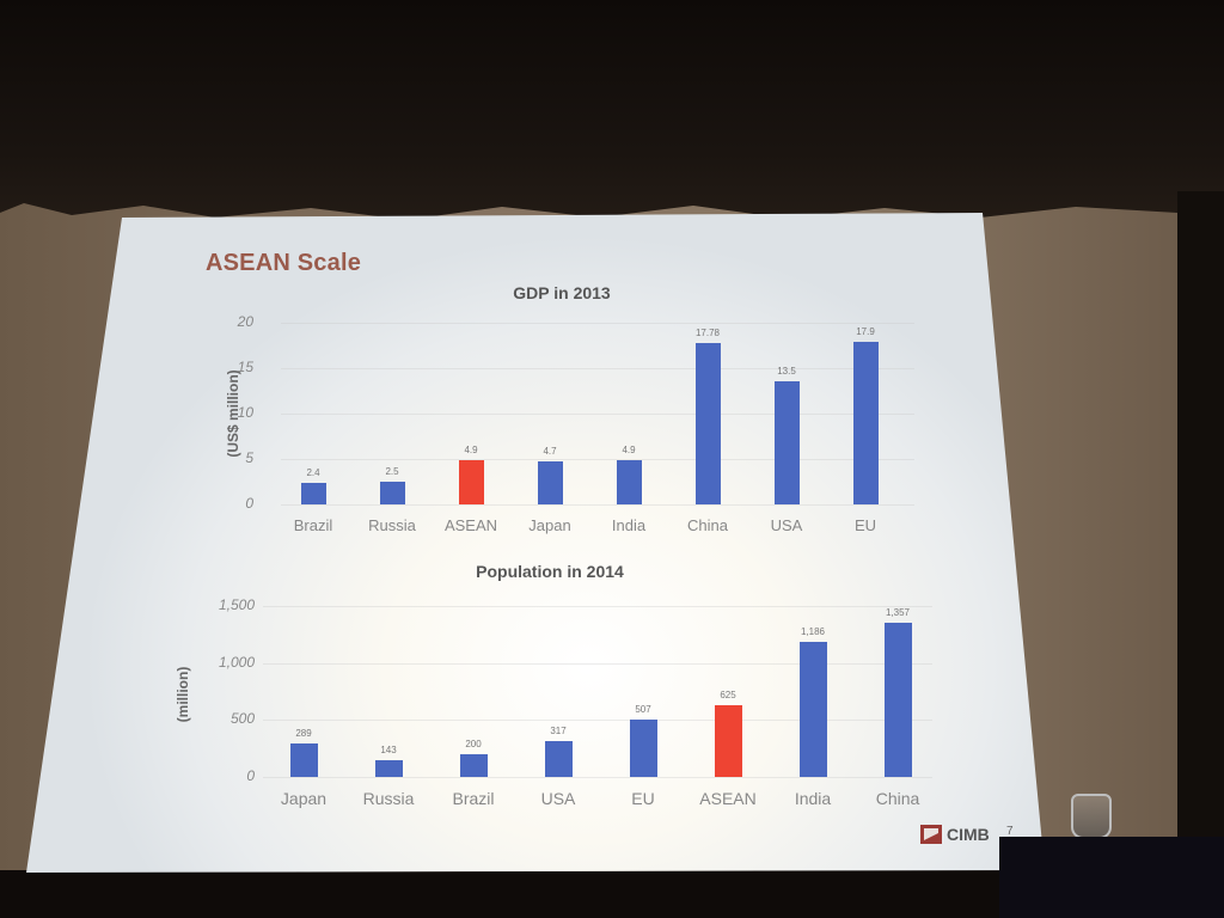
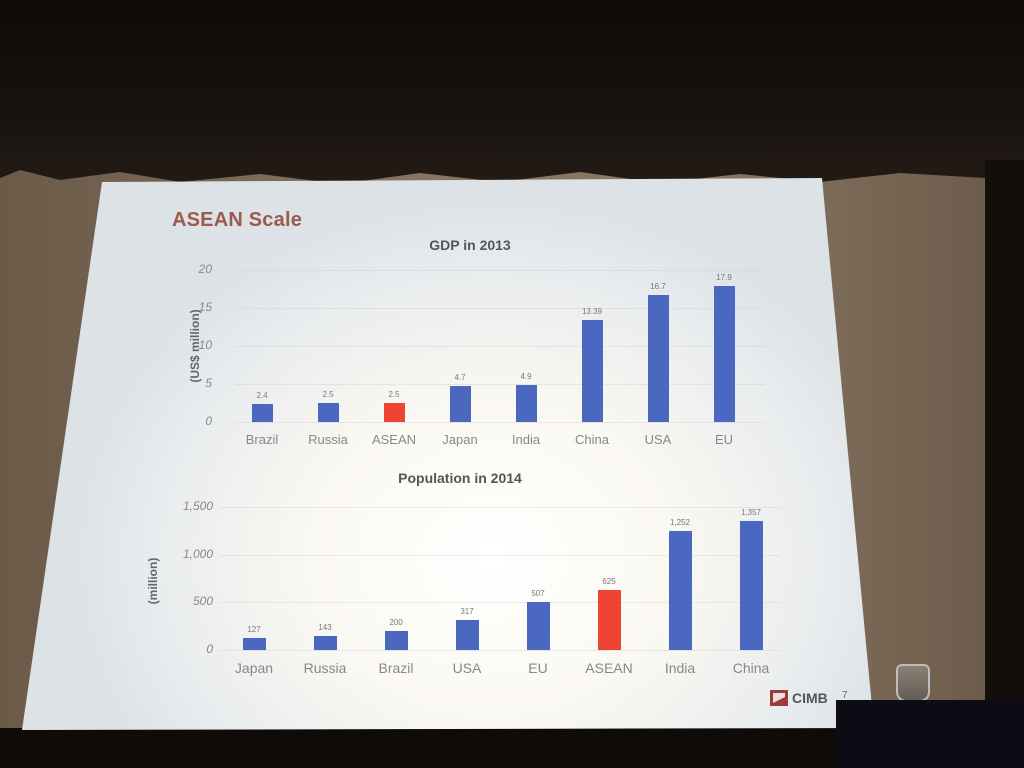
GDP in 2013/ASEAN: 4.9 -> 2.5
GDP in 2013/China: 17.78 -> 13.39
GDP in 2013/USA: 13.5 -> 16.7
Population in 2014/Japan: 289 -> 127
Population in 2014/India: 1,186 -> 1,252
